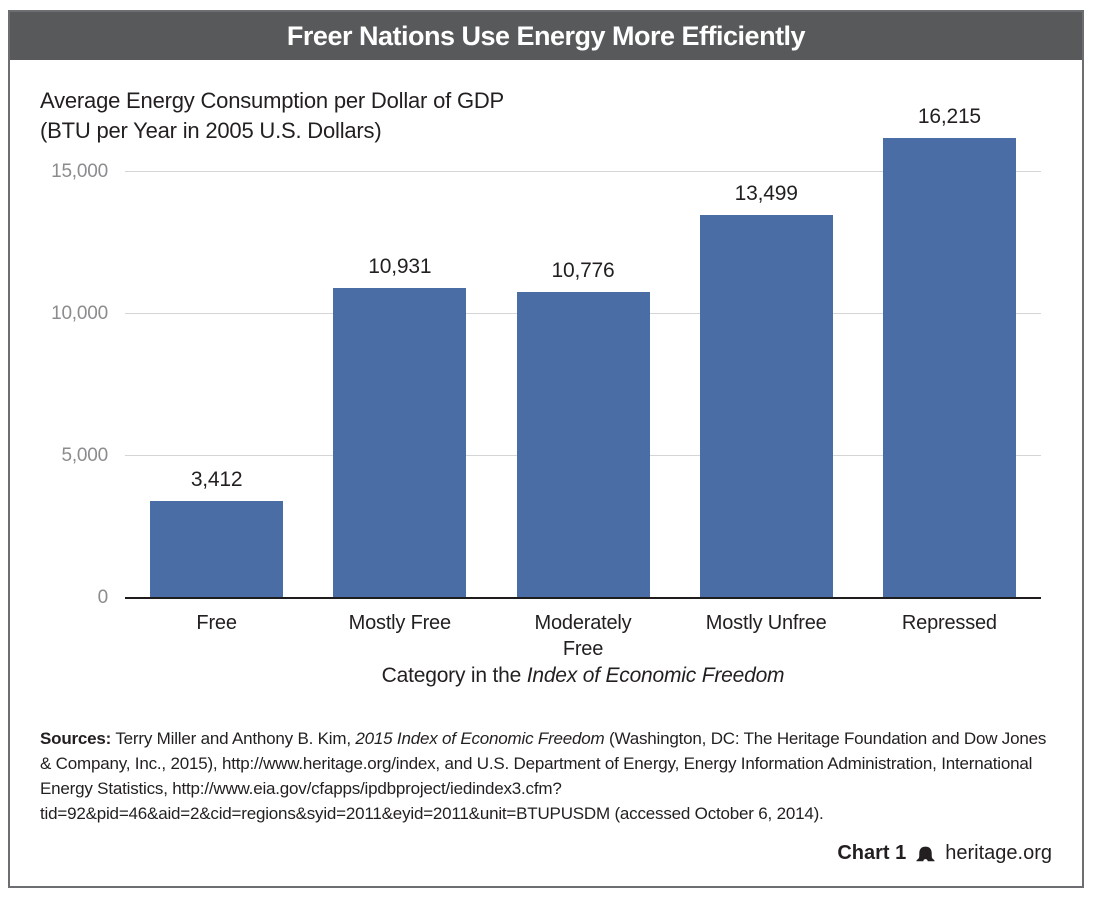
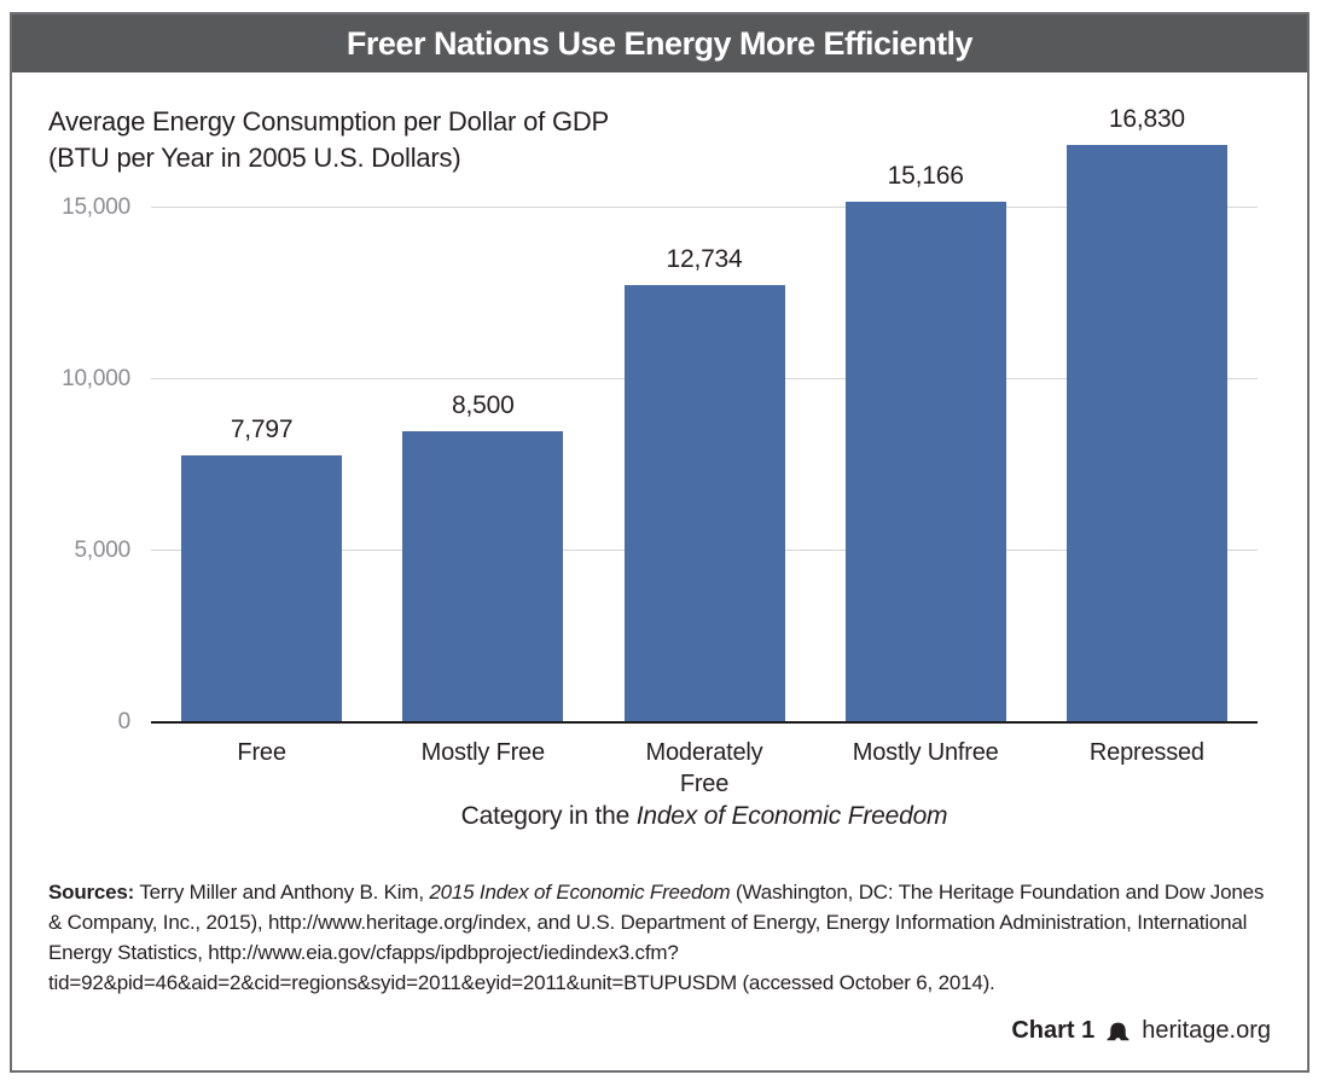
Free: 3,412 -> 7,797
Mostly Free: 10,931 -> 8,500
Moderately Free: 10,776 -> 12,734
Mostly Unfree: 13,499 -> 15,166
Repressed: 16,215 -> 16,830
